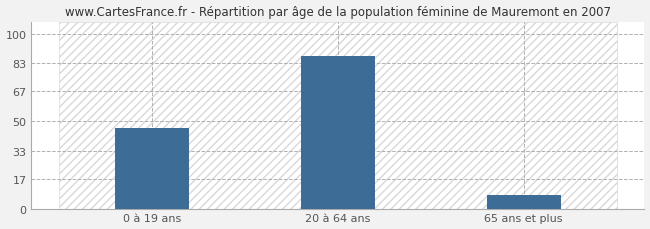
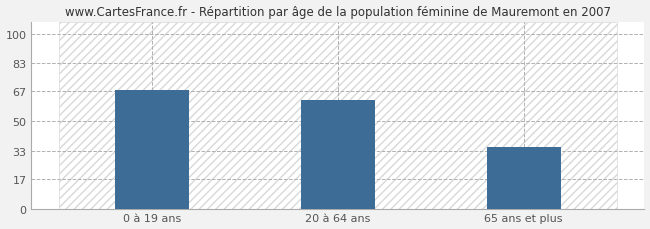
0 à 19 ans: 46 -> 68
20 à 64 ans: 87 -> 62
65 ans et plus: 8 -> 35
